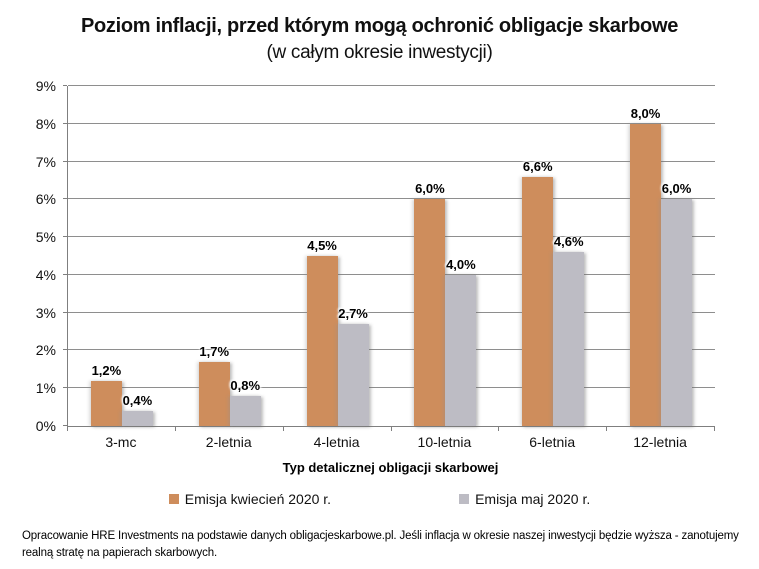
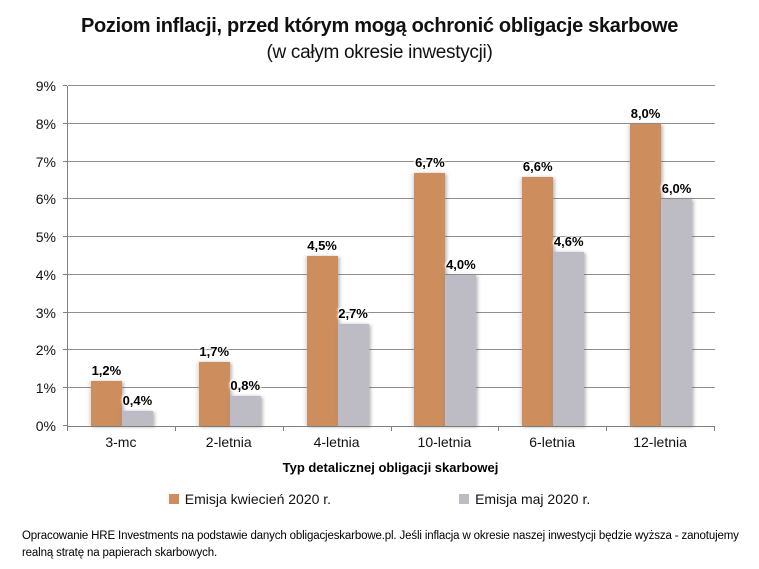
Emisja kwiecień 2020 r./10-letnia: 6,0% -> 6,7%
